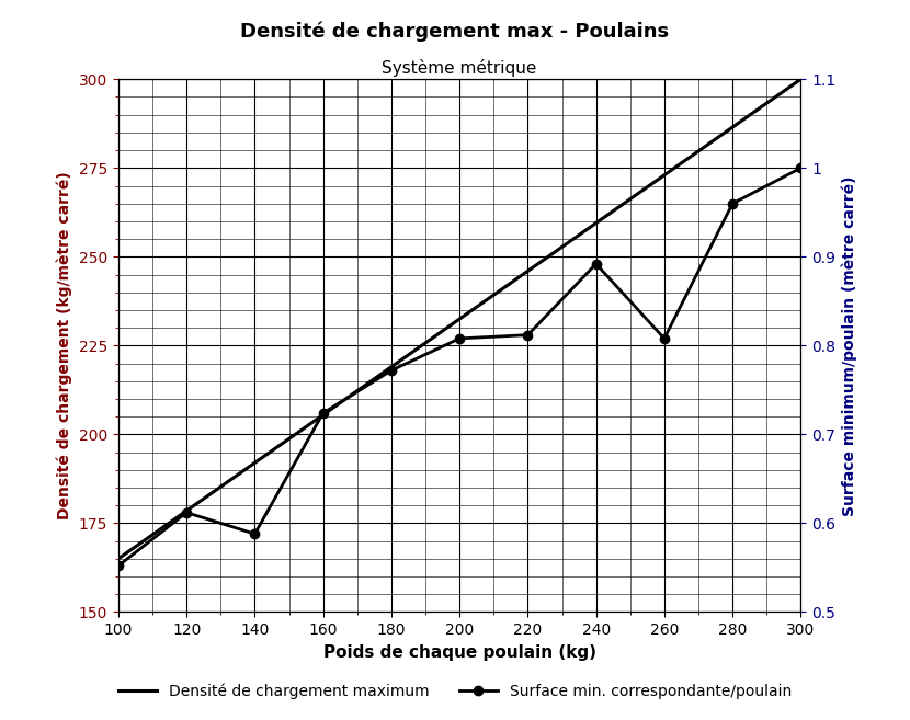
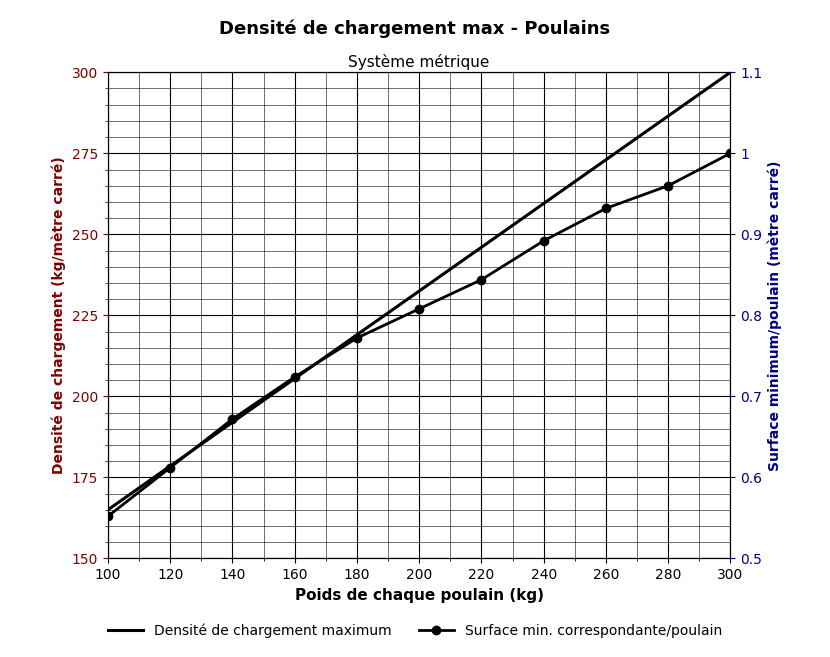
140: 172 -> 193
220: 228 -> 236
260: 227 -> 258
